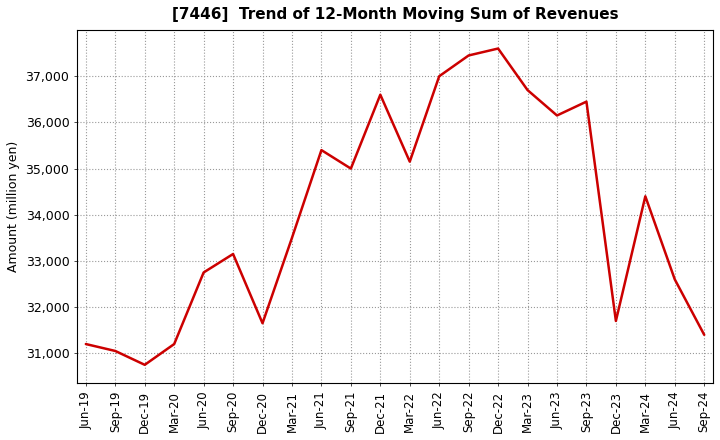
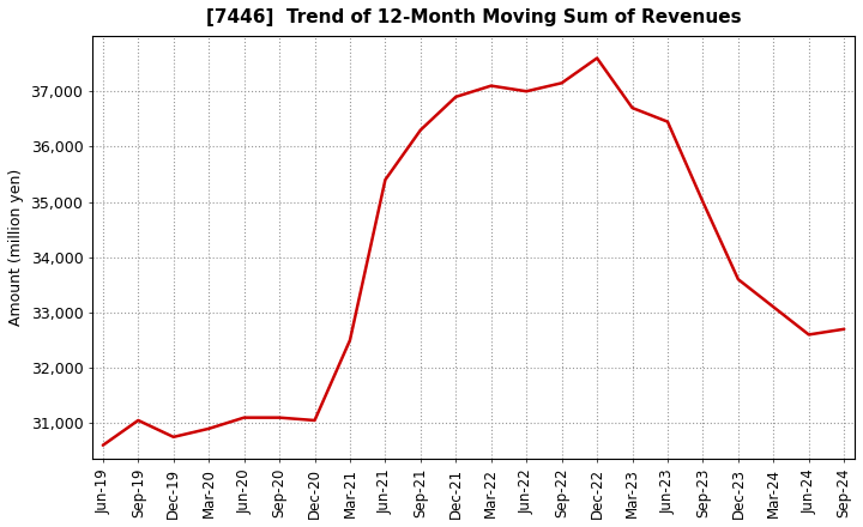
Jun-19: 31,200 -> 30,600
Mar-20: 31,200 -> 30,900
Jun-20: 32,750 -> 31,100
Sep-20: 33,150 -> 31,100
Dec-20: 31,650 -> 31,050
Mar-21: 33,500 -> 32,500
Sep-21: 35,000 -> 36,300
Dec-21: 36,600 -> 36,900
Mar-22: 35,150 -> 37,100
Sep-22: 37,450 -> 37,150
Jun-23: 36,150 -> 36,450
Sep-23: 36,450 -> 35,000
Dec-23: 31,700 -> 33,600
Mar-24: 34,400 -> 33,100
Sep-24: 31,400 -> 32,700
